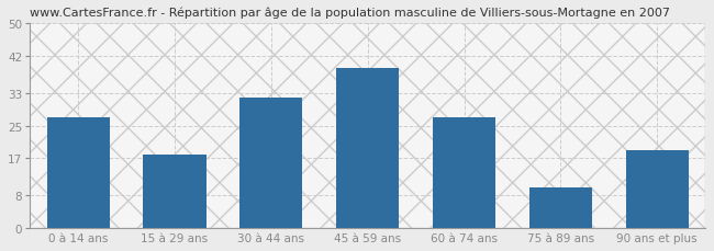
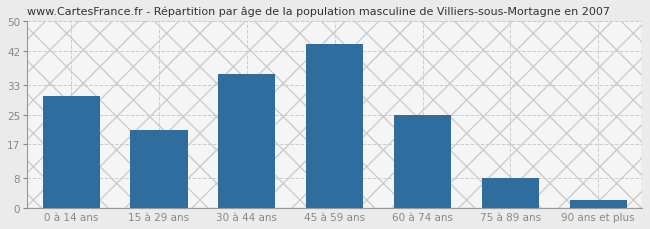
0 à 14 ans: 27 -> 30
15 à 29 ans: 18 -> 21
30 à 44 ans: 32 -> 36
45 à 59 ans: 39 -> 44
60 à 74 ans: 27 -> 25
75 à 89 ans: 10 -> 8
90 ans et plus: 19 -> 2
